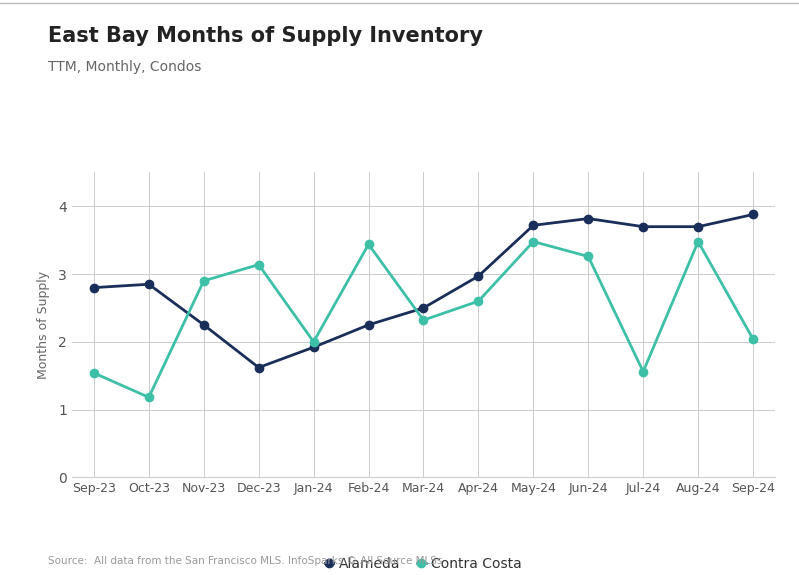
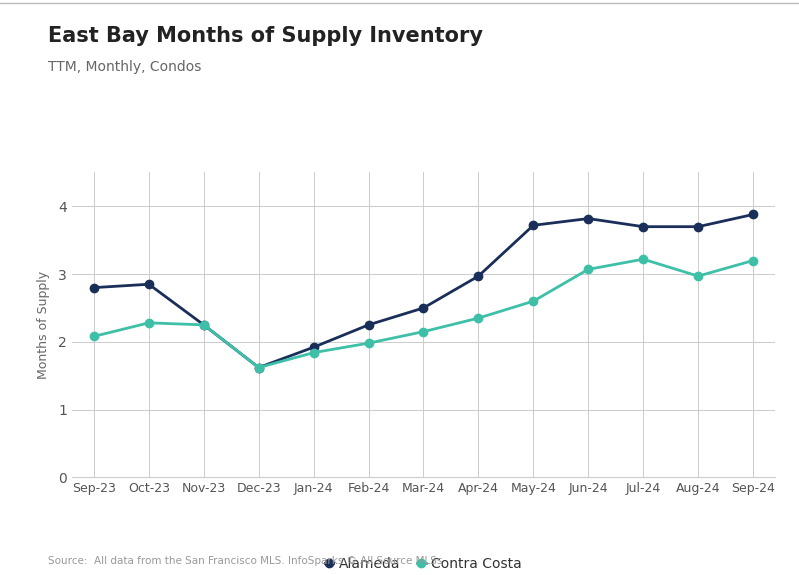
Contra Costa/Sep-23: 1.54 -> 2.08
Contra Costa/Oct-23: 1.18 -> 2.28
Contra Costa/Nov-23: 2.90 -> 2.25
Contra Costa/Dec-23: 3.14 -> 1.62
Contra Costa/Jan-24: 2.00 -> 1.84
Contra Costa/Feb-24: 3.44 -> 1.98
Contra Costa/Mar-24: 2.32 -> 2.15
Contra Costa/Apr-24: 2.60 -> 2.35
Contra Costa/May-24: 3.48 -> 2.60
Contra Costa/Jun-24: 3.26 -> 3.07
Contra Costa/Jul-24: 1.56 -> 3.22
Contra Costa/Aug-24: 3.48 -> 2.97
Contra Costa/Sep-24: 2.04 -> 3.20
